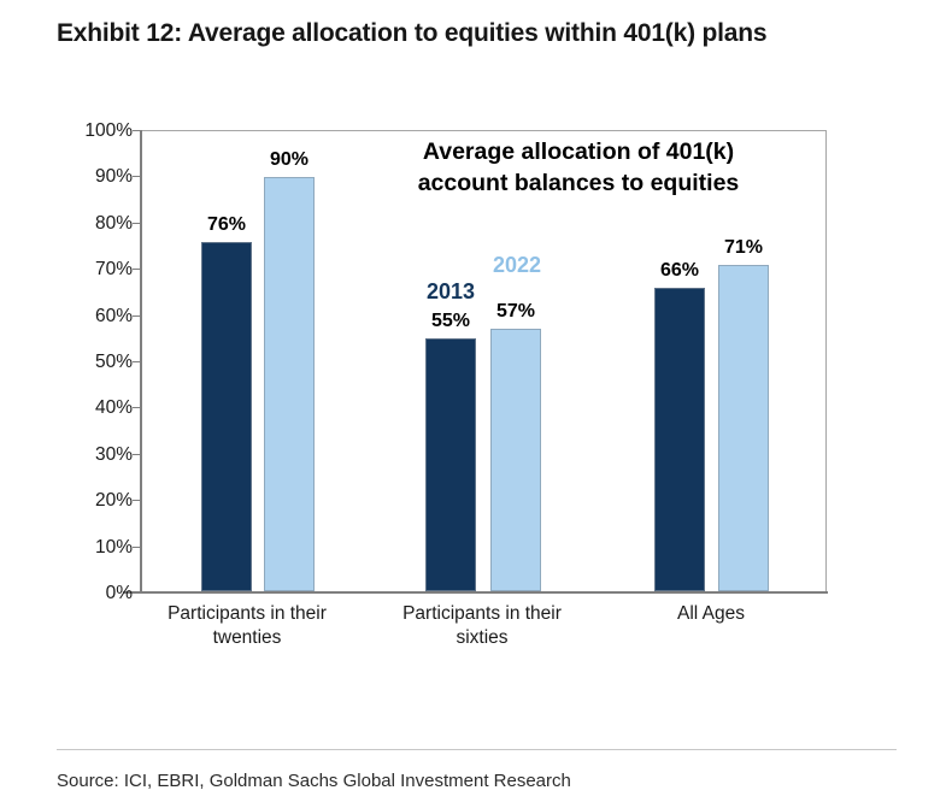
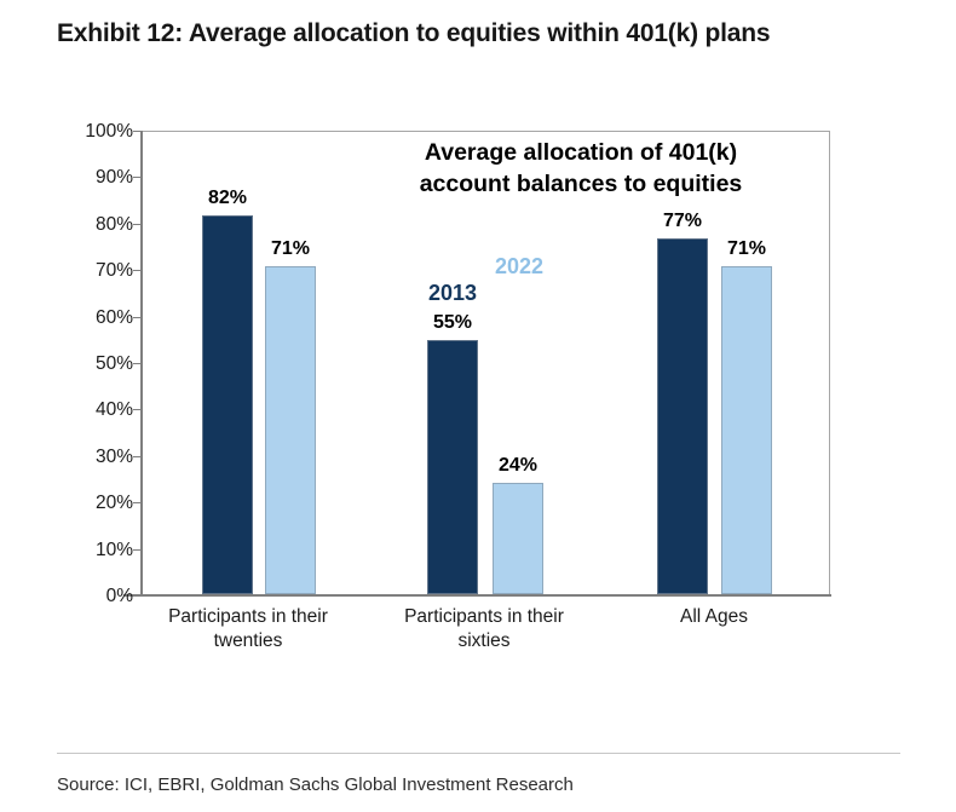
2013/Participants in their twenties: 76% -> 82%
2022/Participants in their twenties: 90% -> 71%
2022/Participants in their sixties: 57% -> 24%
2013/All Ages: 66% -> 77%
